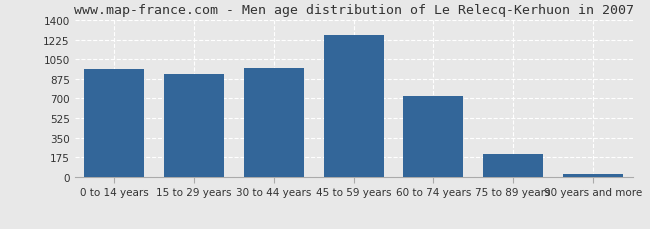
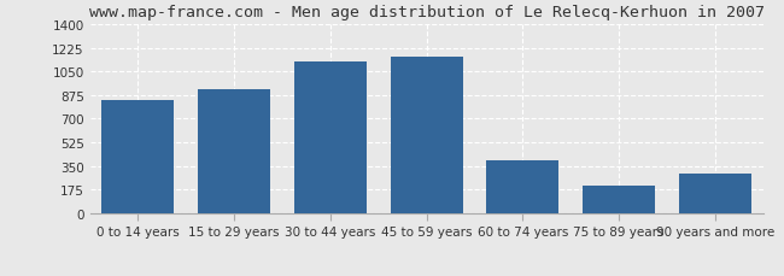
0 to 14 years: 960 -> 840
30 to 44 years: 980 -> 1120
45 to 59 years: 1270 -> 1160
60 to 74 years: 720 -> 390
90 years and more: 20 -> 290
